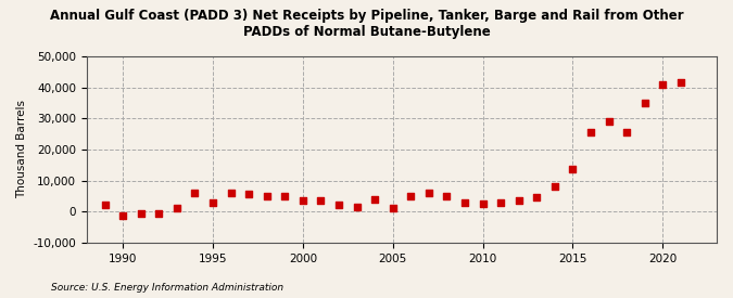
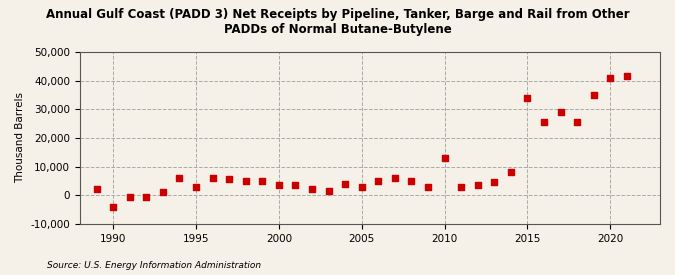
1990: -1,500 -> -4,000
2005: 1,000 -> 3,000
2010: 2,500 -> 13,000
2015: 13,500 -> 34,000
